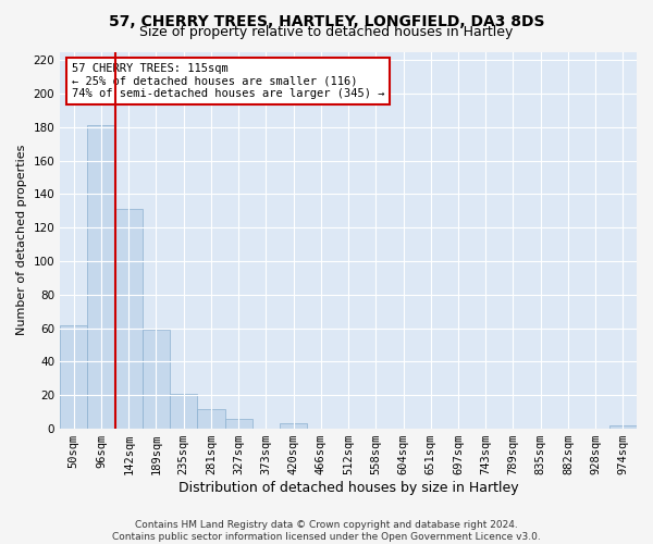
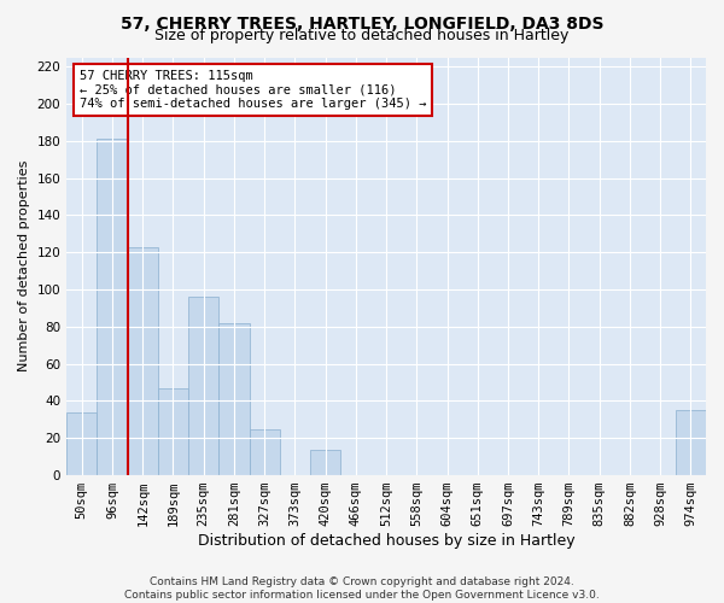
50sqm: 62 -> 34
142sqm: 131 -> 123
189sqm: 59 -> 47
235sqm: 21 -> 96
281sqm: 12 -> 82
327sqm: 6 -> 25
420sqm: 3 -> 14
974sqm: 2 -> 35
